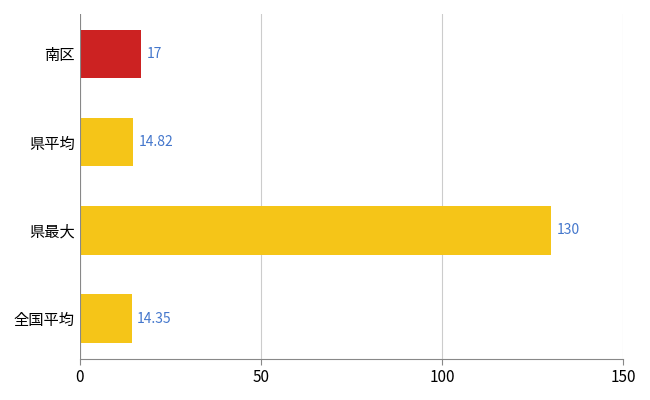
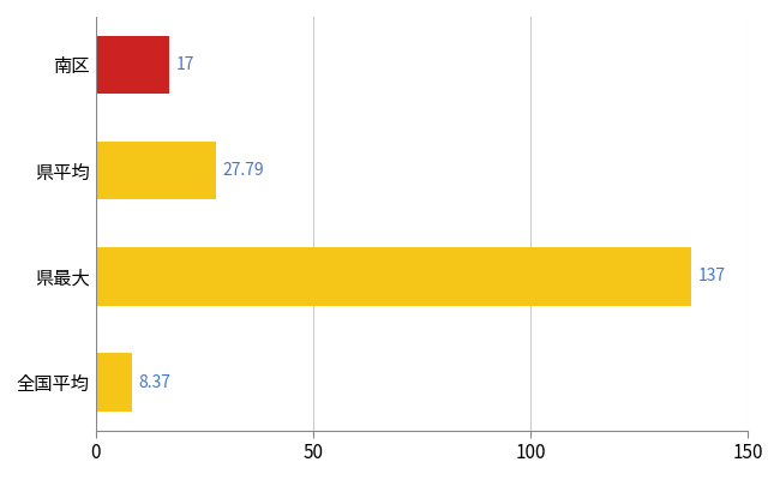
県平均: 14.82 -> 27.79
県最大: 130 -> 137
全国平均: 14.35 -> 8.37
